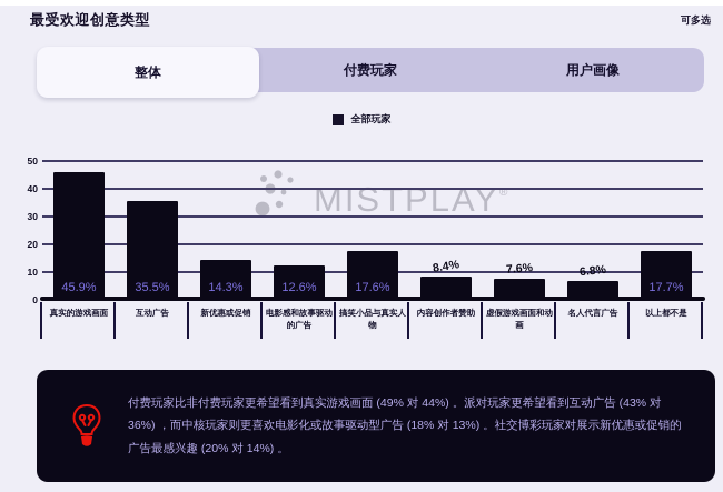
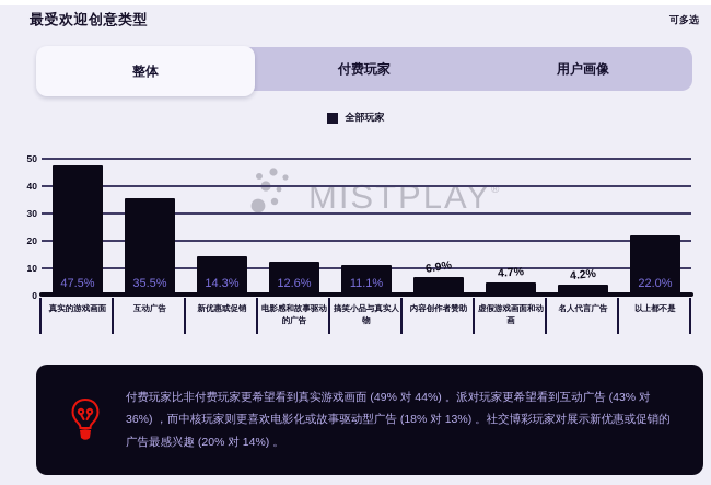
真实的游戏画面: 45.9% -> 47.5%
搞笑小品与真实人物: 17.6% -> 11.1%
内容创作者赞助: 8.4% -> 6.9%
虚假游戏画面和动画: 7.6% -> 4.7%
名人代言广告: 6.8% -> 4.2%
以上都不是: 17.7% -> 22.0%
